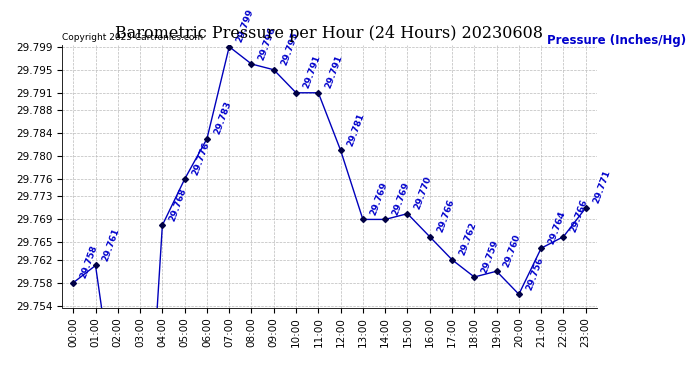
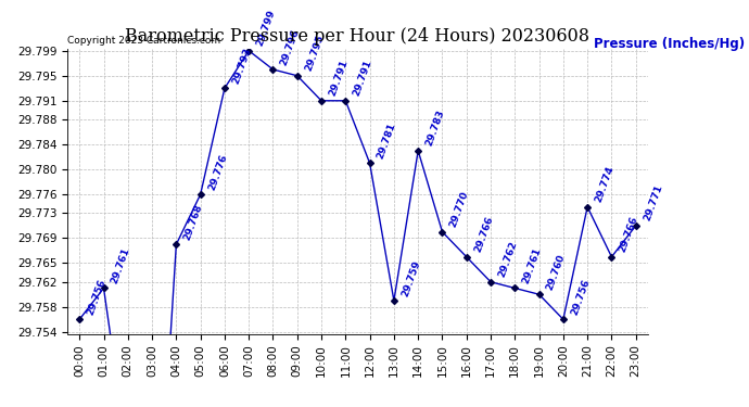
00:00: 29.758 -> 29.756
06:00: 29.783 -> 29.793
13:00: 29.769 -> 29.759
14:00: 29.769 -> 29.783
18:00: 29.759 -> 29.761
21:00: 29.764 -> 29.774
